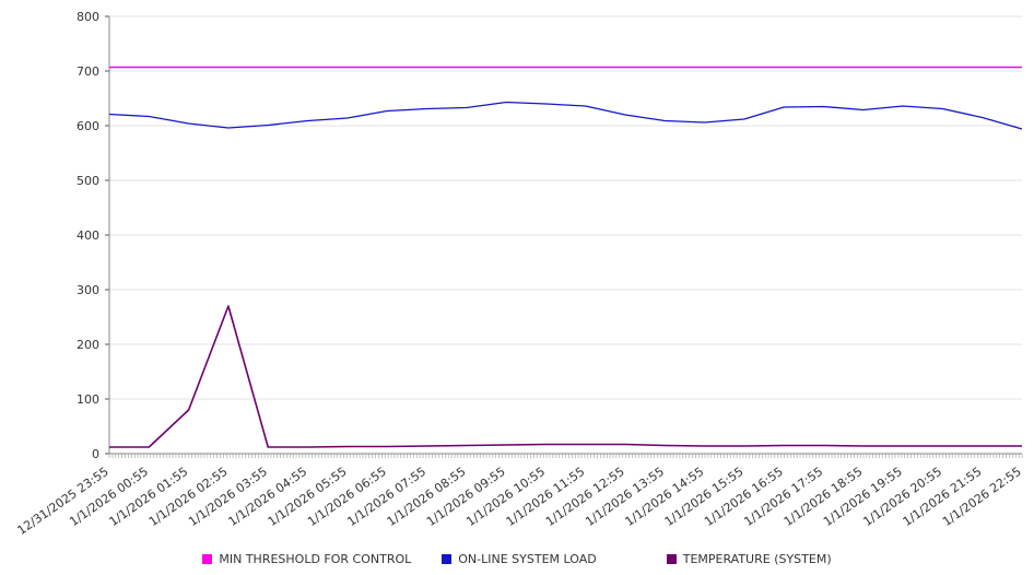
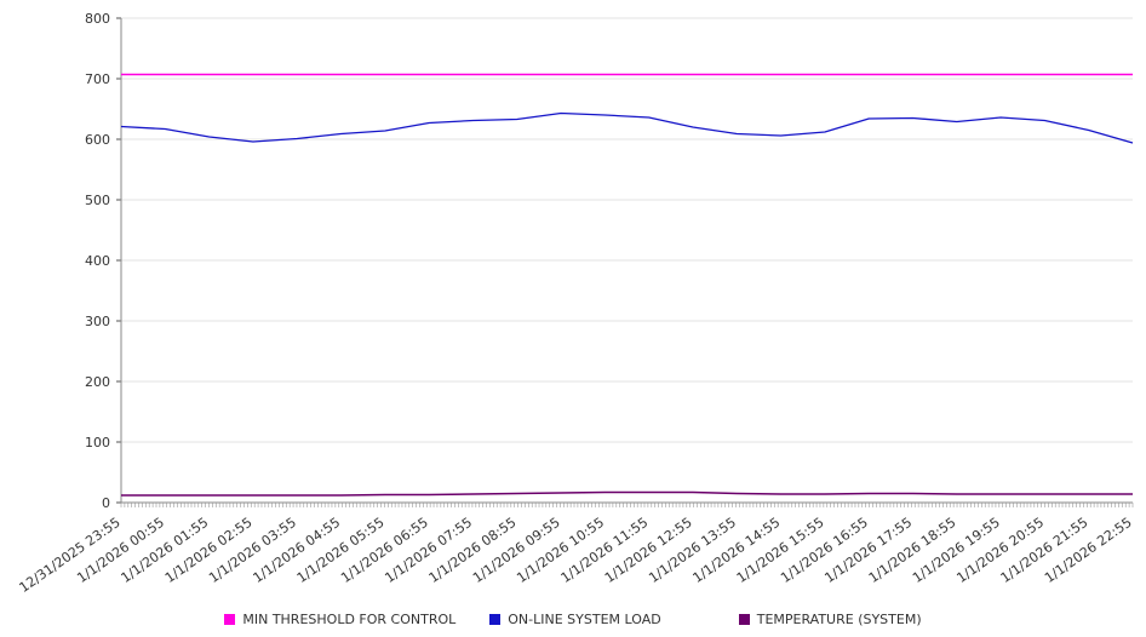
TEMPERATURE (SYSTEM)/1/1/2026 01:55: 80 -> 10
TEMPERATURE (SYSTEM)/1/1/2026 02:55: 270 -> 10
